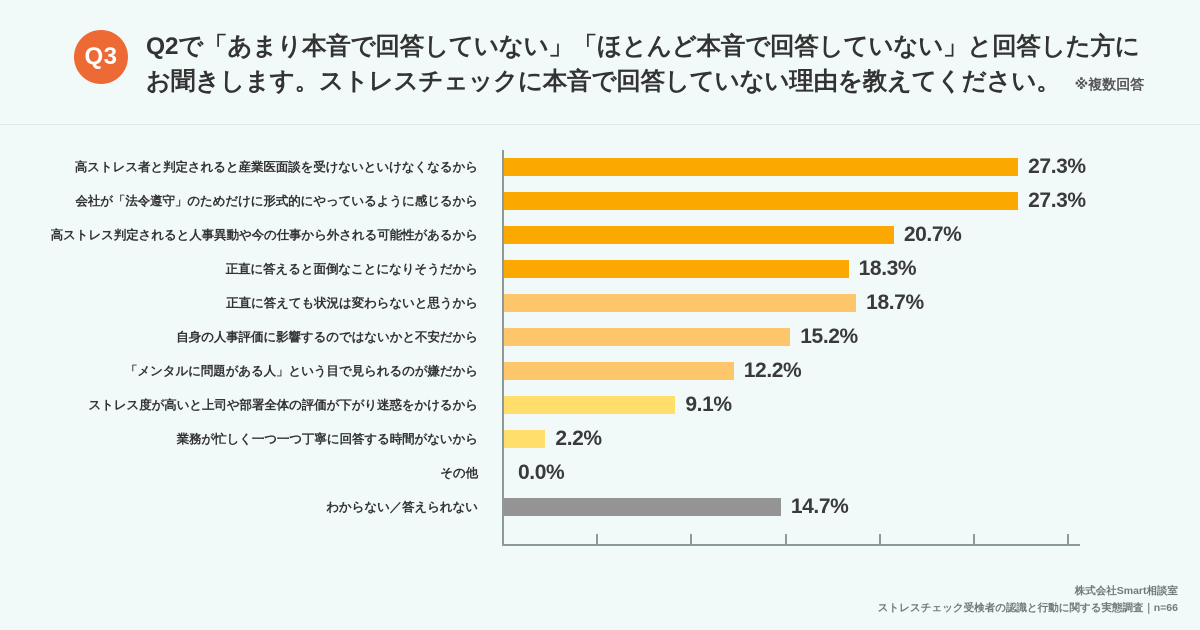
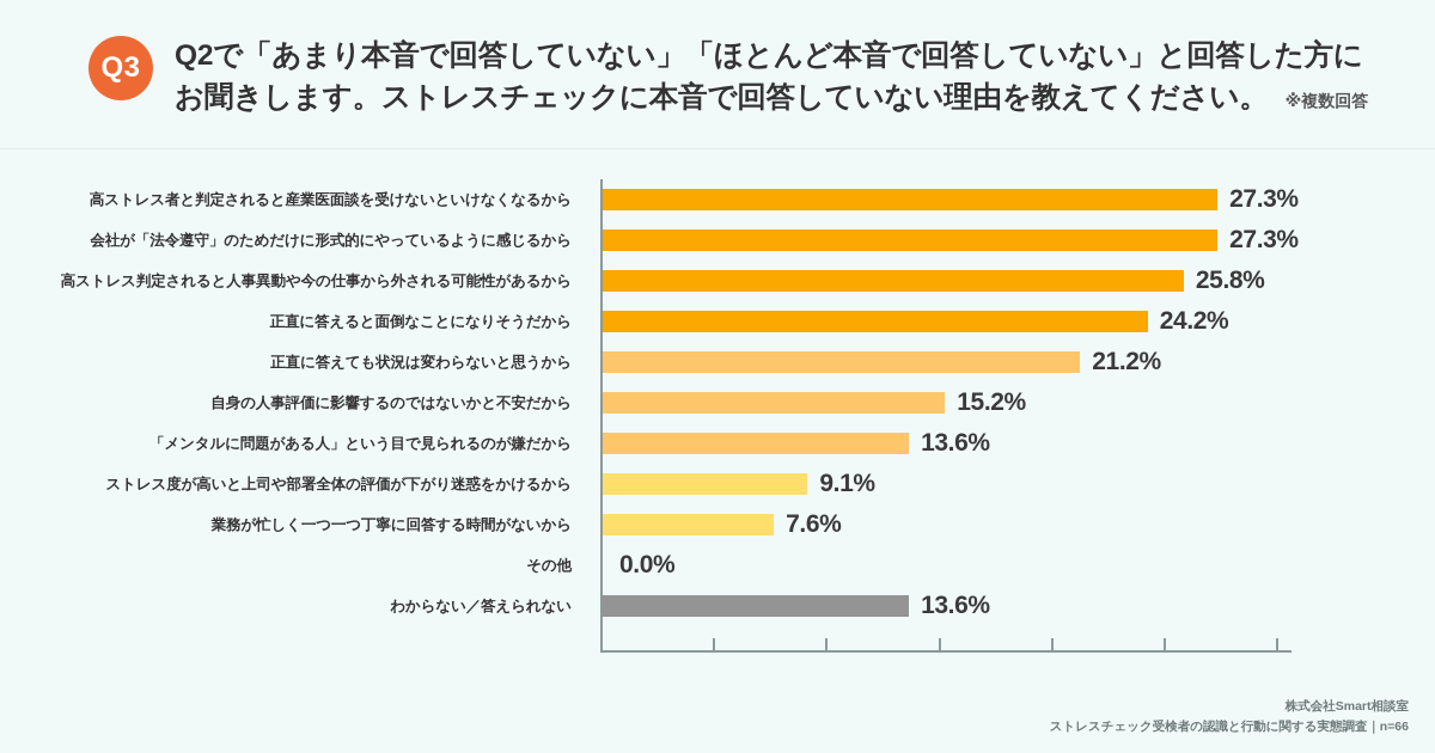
高ストレス判定されると人事異動や今の仕事から外される可能性があるから: 20.7% -> 25.8%
正直に答えると面倒なことになりそうだから: 18.3% -> 24.2%
正直に答えても状況は変わらないと思うから: 18.7% -> 21.2%
「メンタルに問題がある人」という目で見られるのが嫌だから: 12.2% -> 13.6%
業務が忙しく一つ一つ丁寧に回答する時間がないから: 2.2% -> 7.6%
わからない／答えられない: 14.7% -> 13.6%
